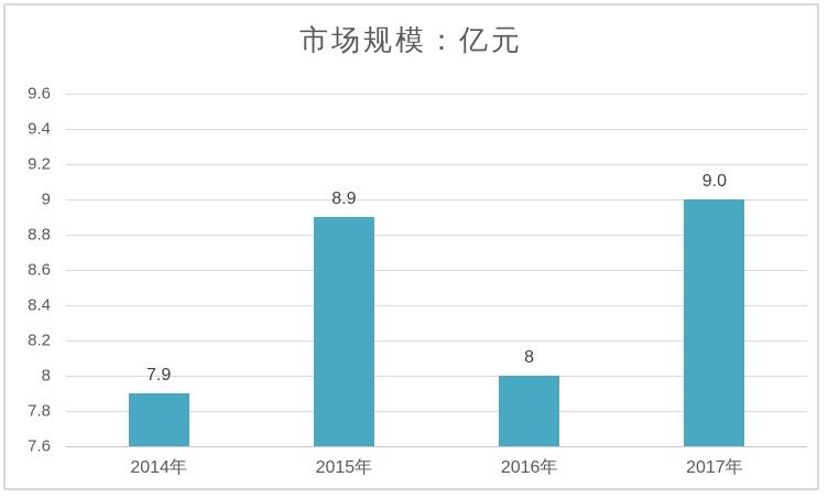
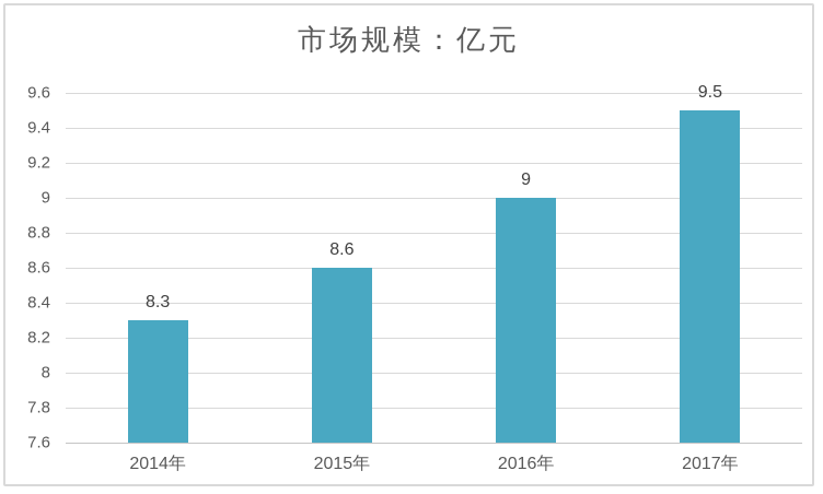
2014年: 7.9 -> 8.3
2015年: 8.9 -> 8.6
2016年: 8 -> 9
2017年: 9.0 -> 9.5
